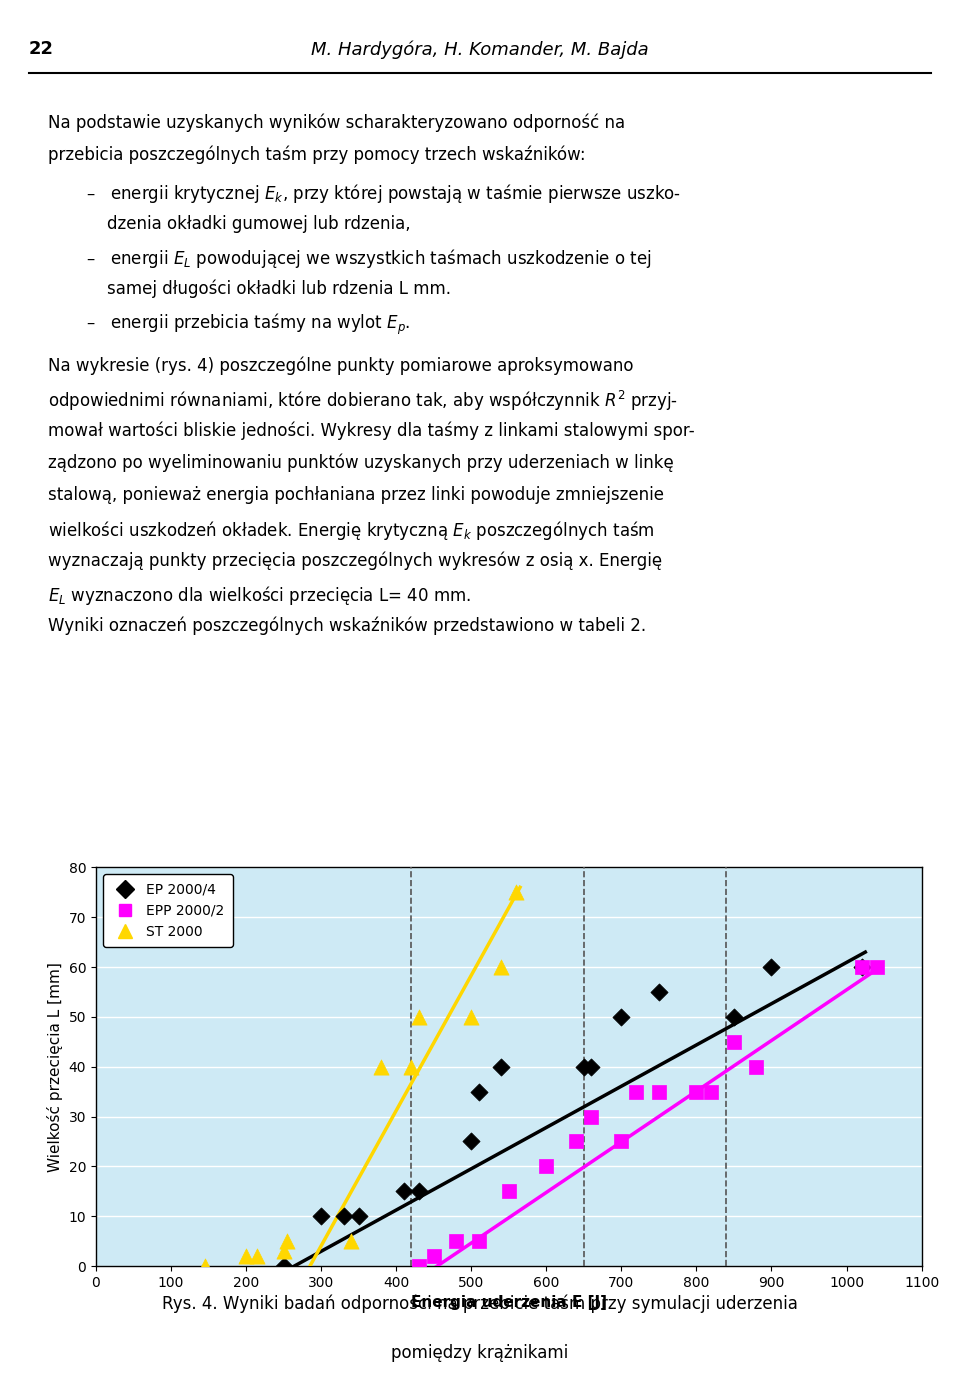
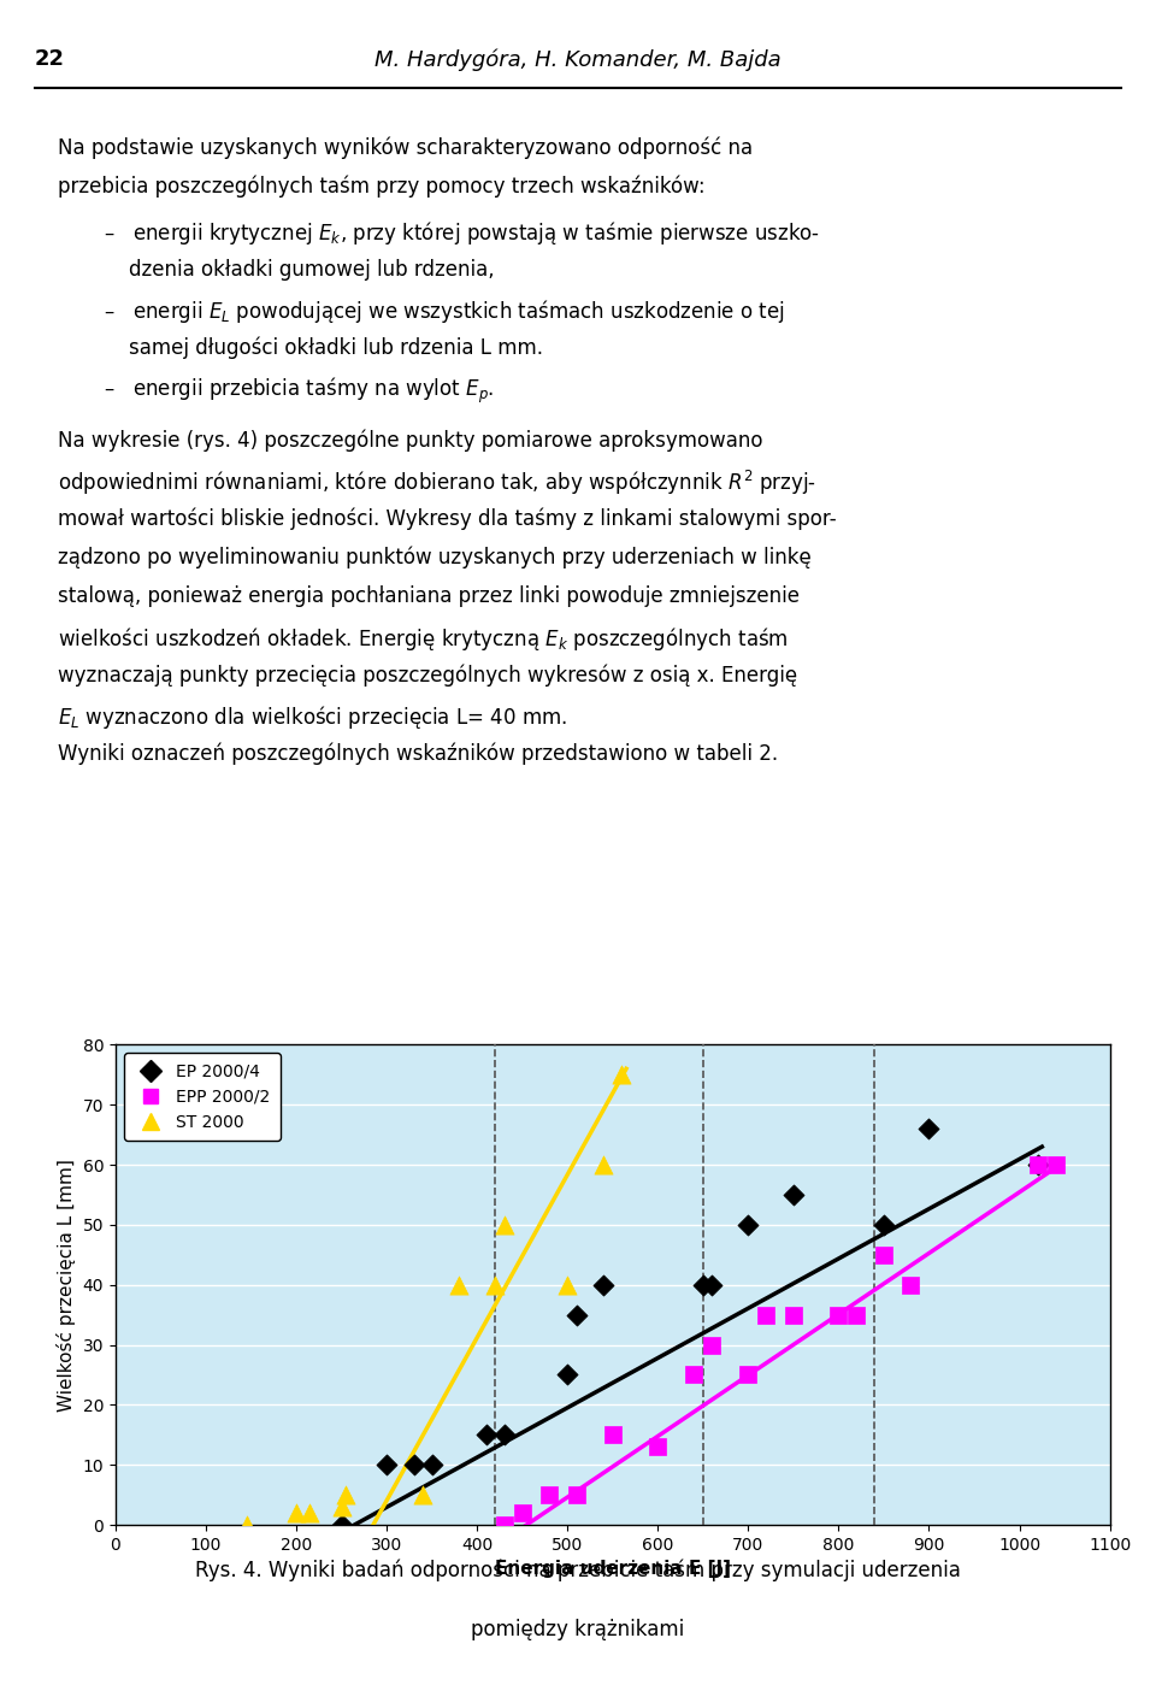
ST 2000/500: 50 -> 40
EPP 2000/2/600: 20 -> 13
EP 2000/4/900: 60 -> 66
